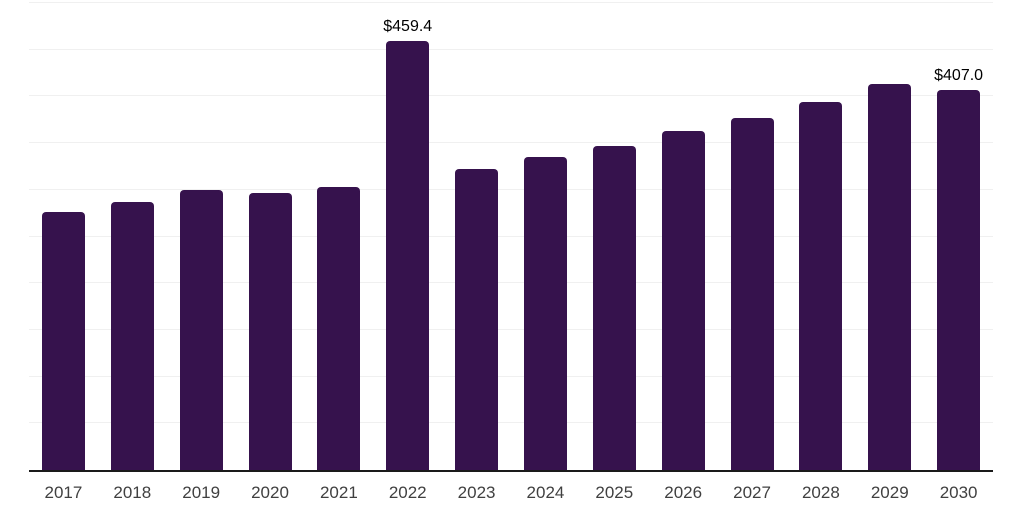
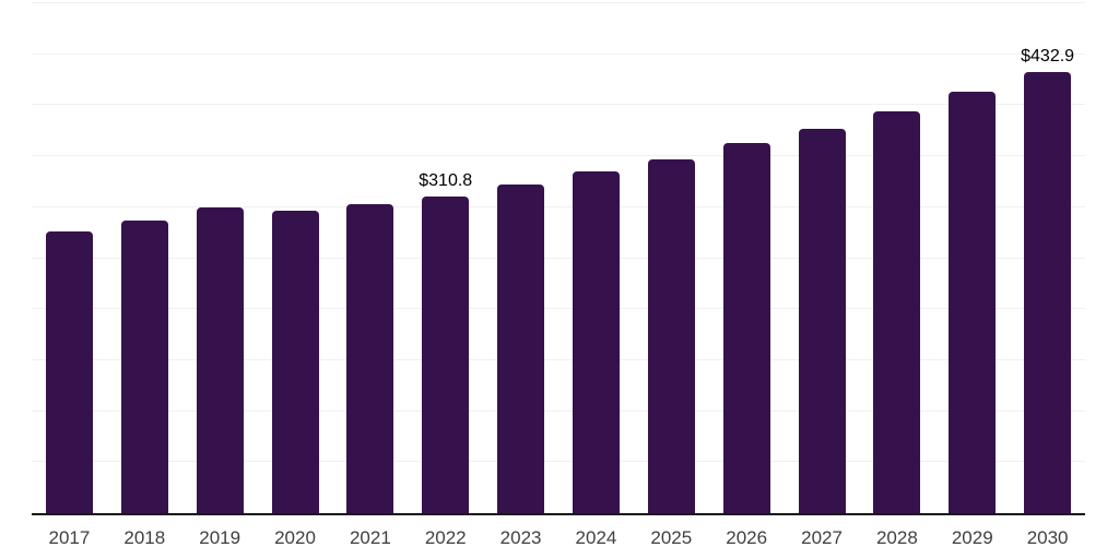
2022: $459.4 -> $310.8
2030: $407.0 -> $432.9
